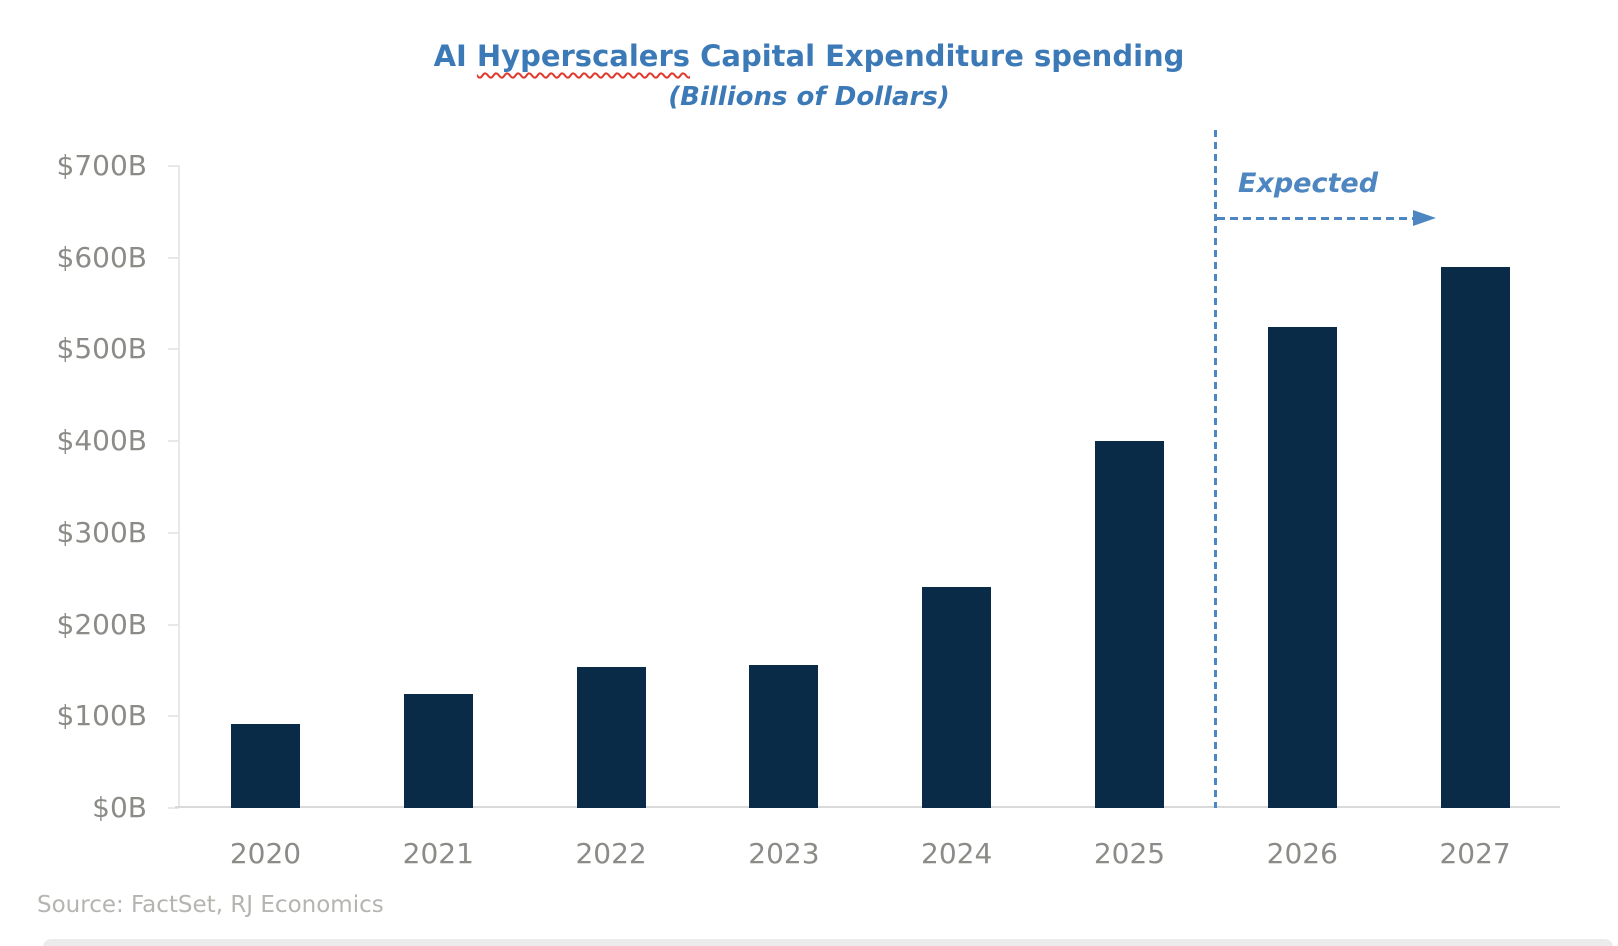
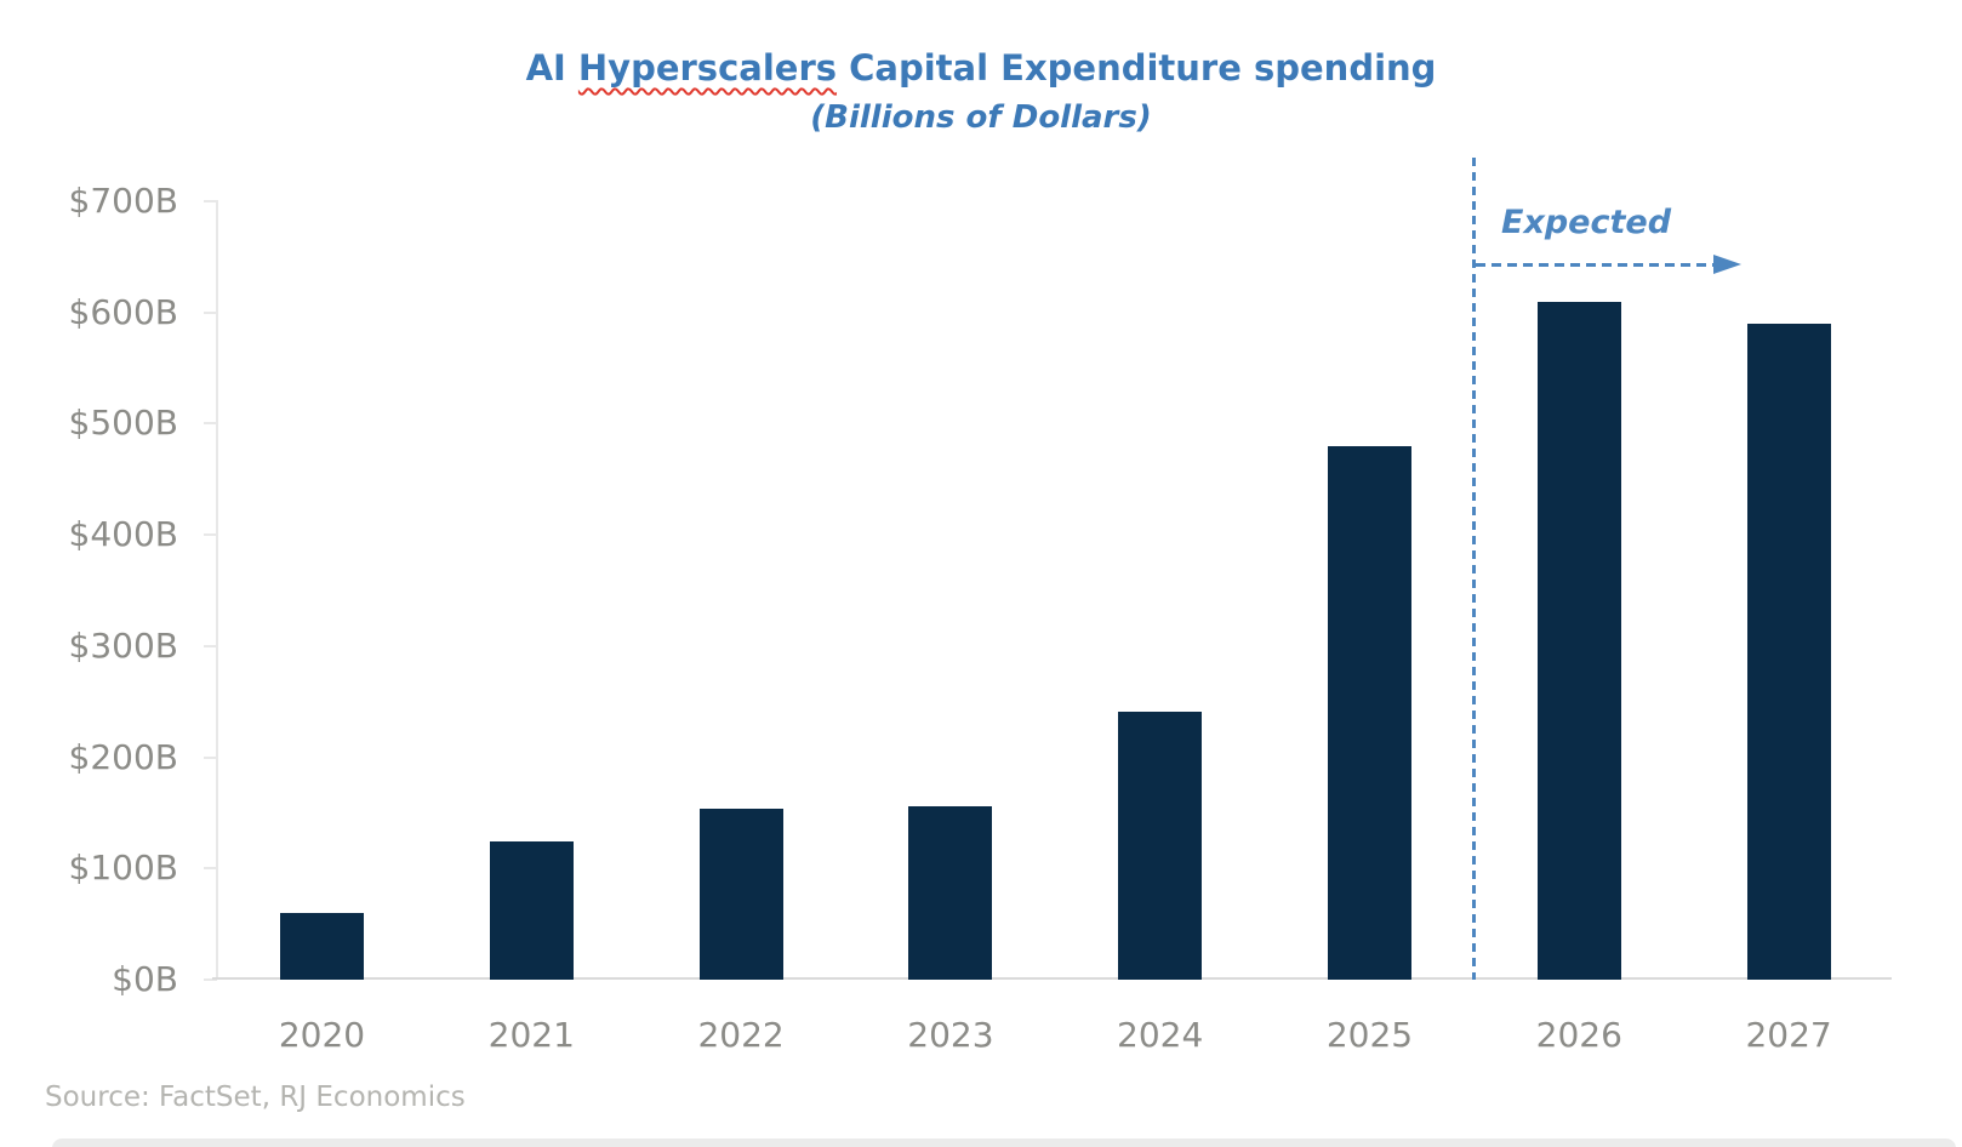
2020: $90B -> $60B
2025: $400B -> $480B
2026: $520B -> $610B
